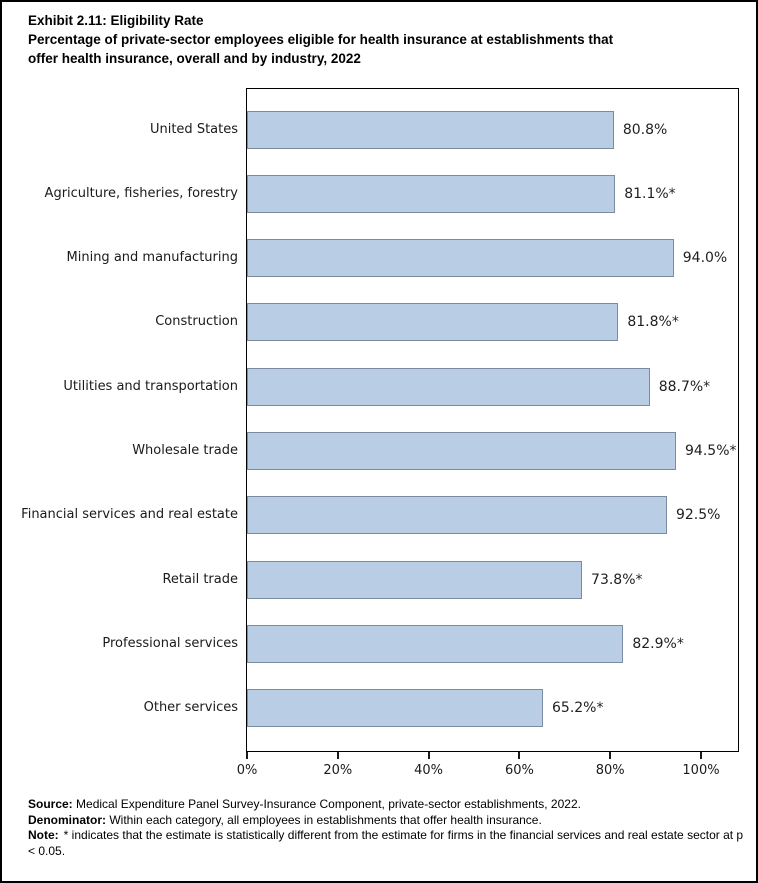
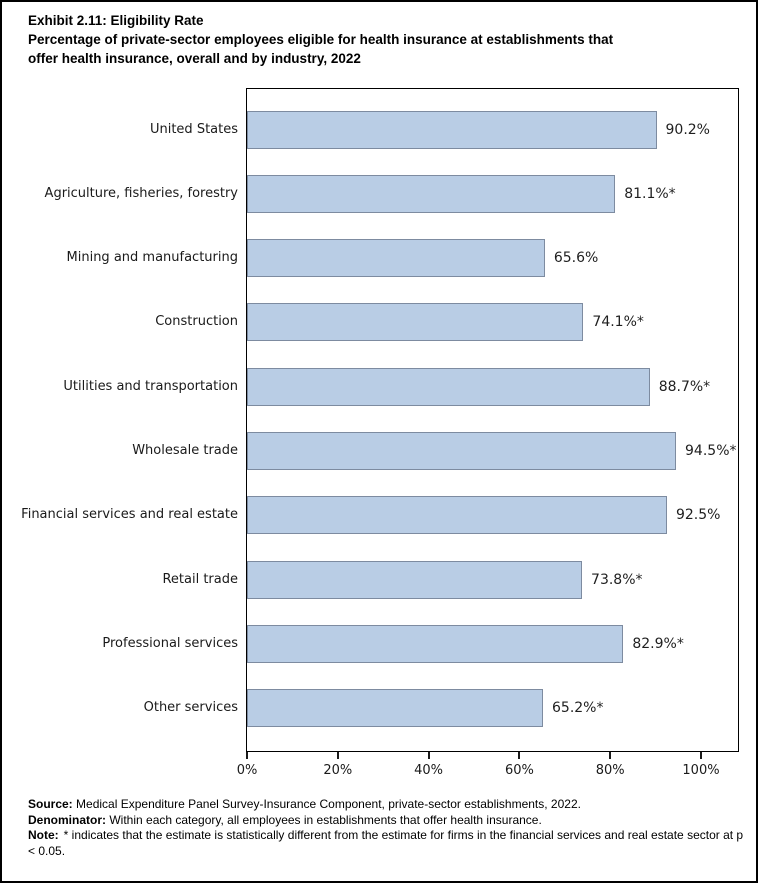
United States: 80.8% -> 90.2%
Mining and manufacturing: 94.0% -> 65.6%
Construction: 81.8 -> 74.1
